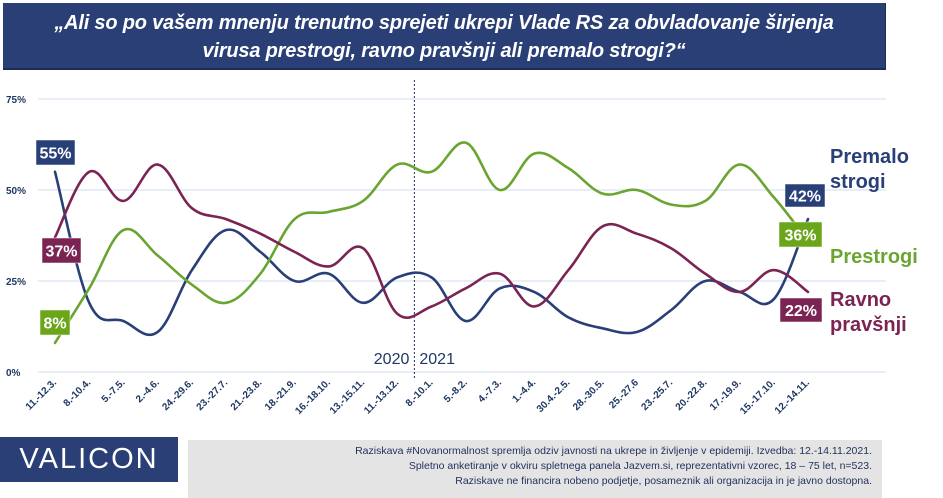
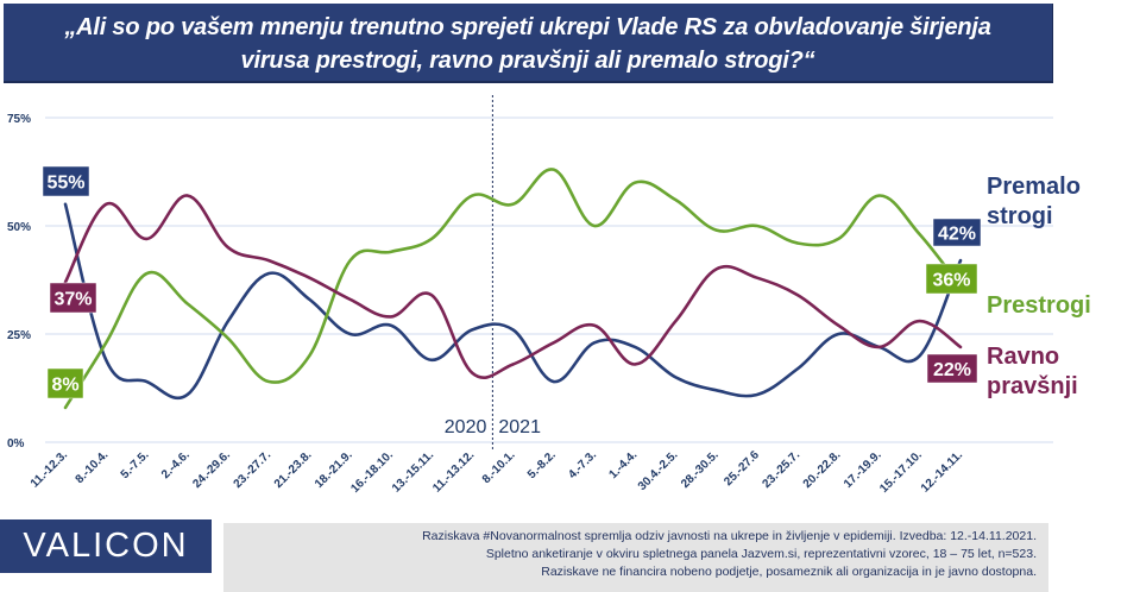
Prestrogi/23.-27.7.: 19% -> 14%
Prestrogi/21.-23.8.: 27% -> 20%
